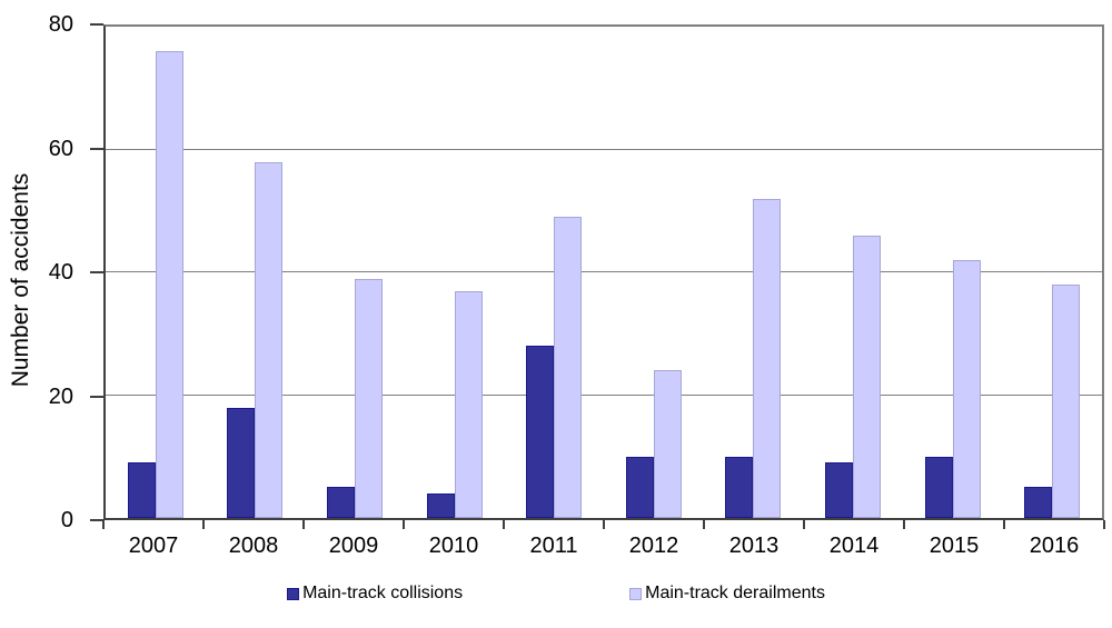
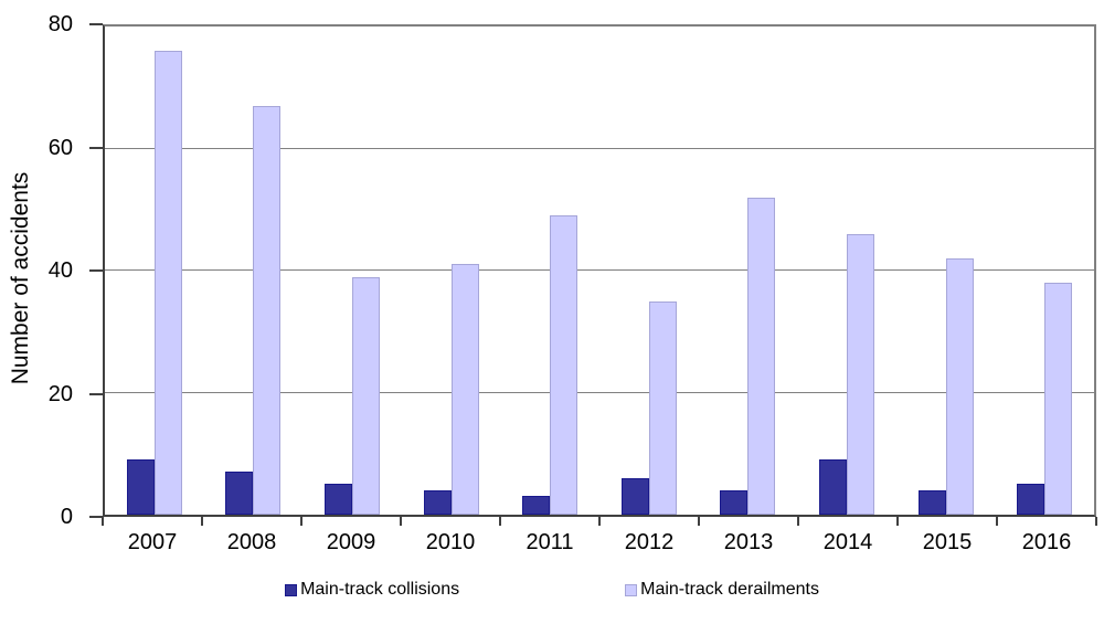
Main-track collisions/2008: 18 -> 7
Main-track derailments/2008: 58 -> 67
Main-track derailments/2010: 37 -> 41
Main-track collisions/2011: 28 -> 3
Main-track collisions/2012: 10 -> 6
Main-track derailments/2012: 24 -> 35
Main-track collisions/2013: 10 -> 4
Main-track collisions/2015: 10 -> 4
